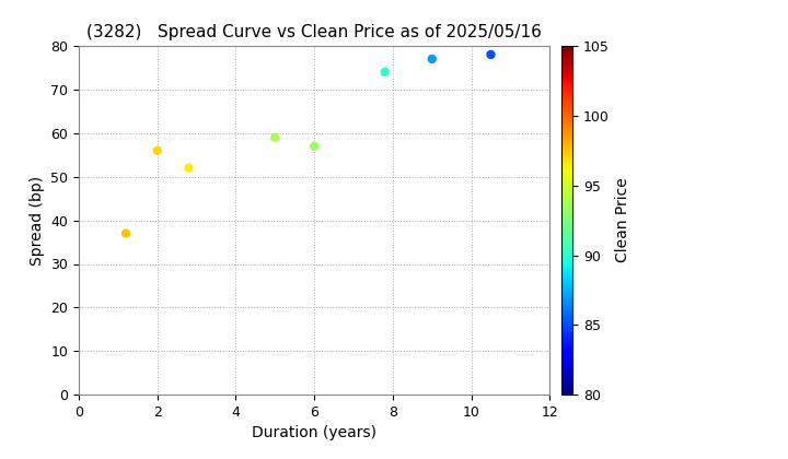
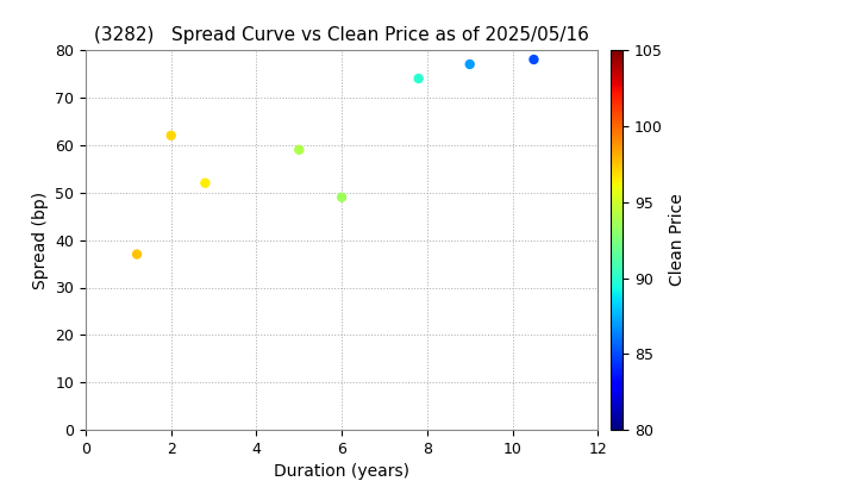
2: 56 -> 62
6: 57 -> 49
